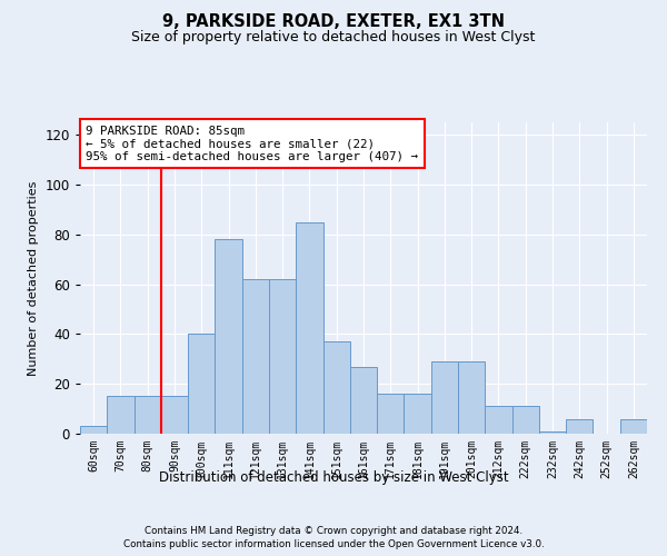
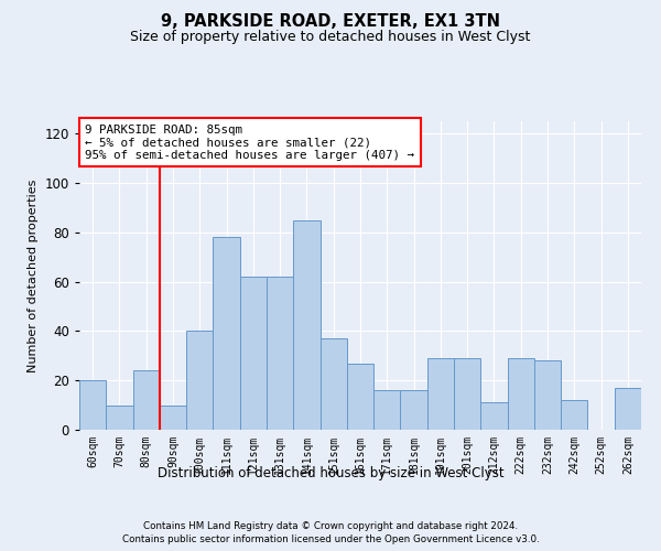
60sqm: 3 -> 20
70sqm: 15 -> 10
80sqm: 15 -> 24
90sqm: 15 -> 10
222sqm: 11 -> 29
232sqm: 1 -> 28
242sqm: 6 -> 12
262sqm: 6 -> 17
